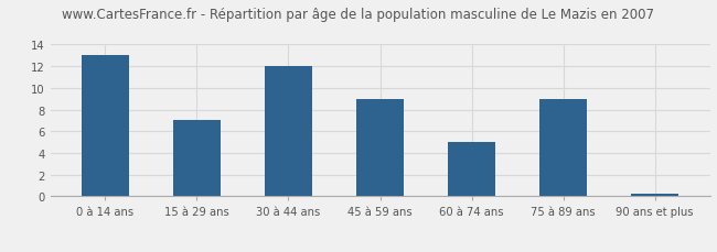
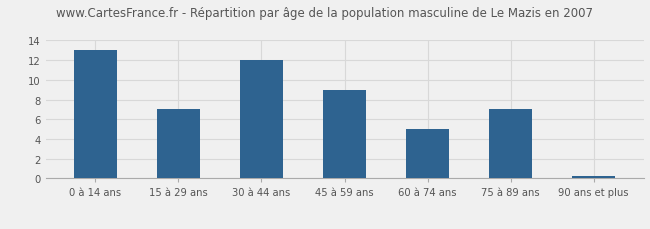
75 à 89 ans: 9.0 -> 7.0
